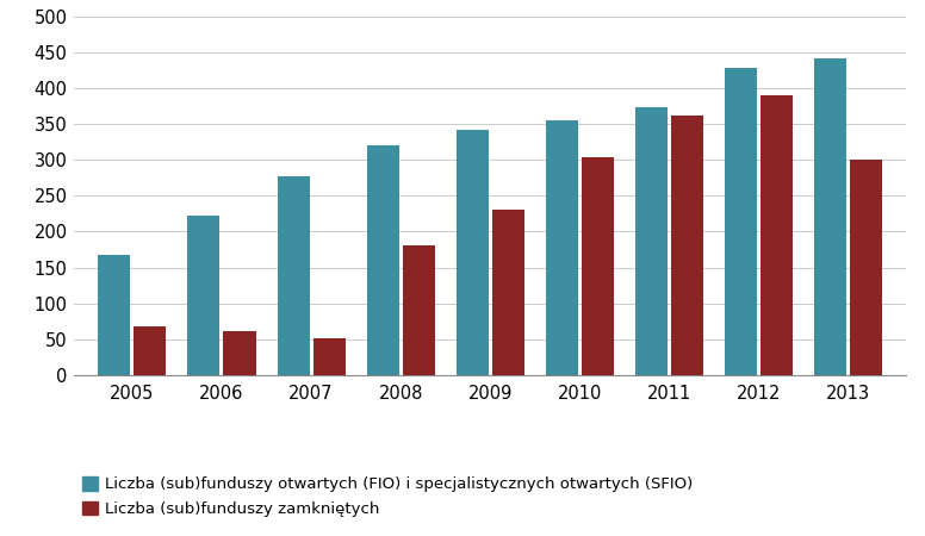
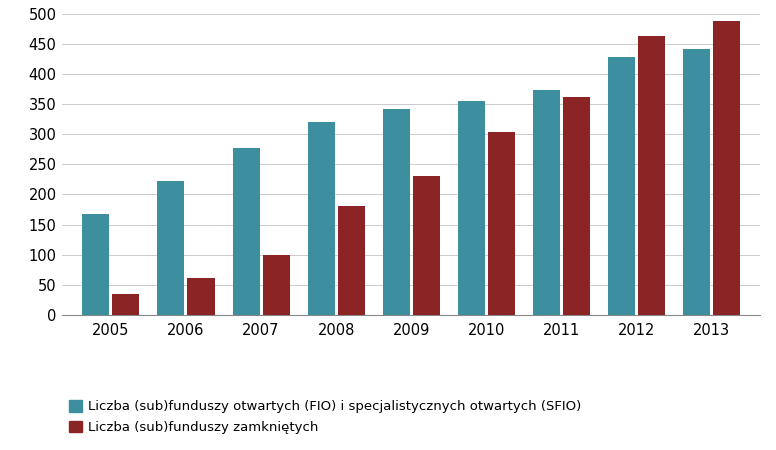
Liczba (sub)funduszy zamkniętych/2005: 68 -> 35
Liczba (sub)funduszy zamkniętych/2007: 52 -> 100
Liczba (sub)funduszy zamkniętych/2012: 390 -> 462
Liczba (sub)funduszy zamkniętych/2013: 300 -> 487
